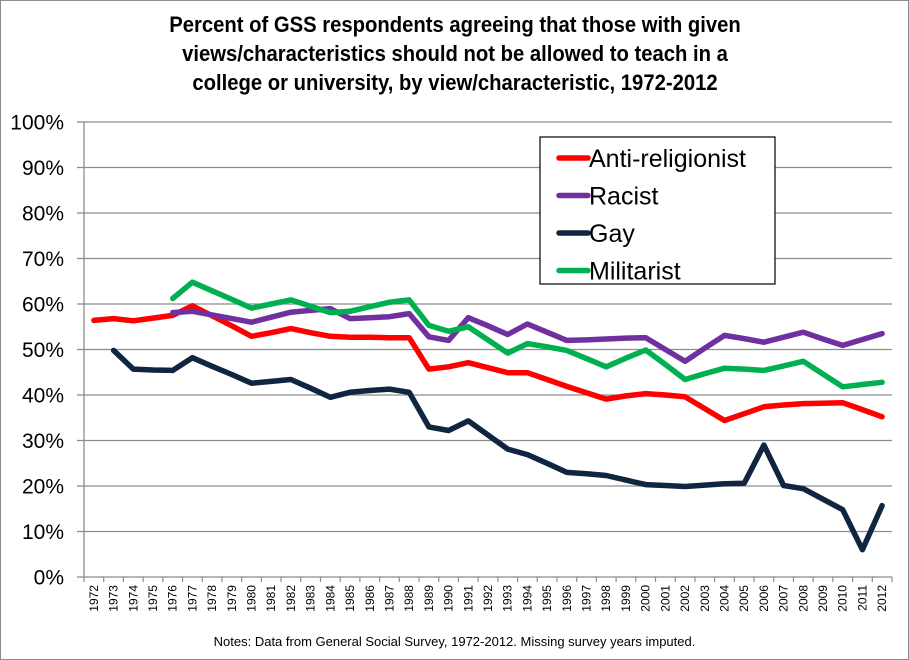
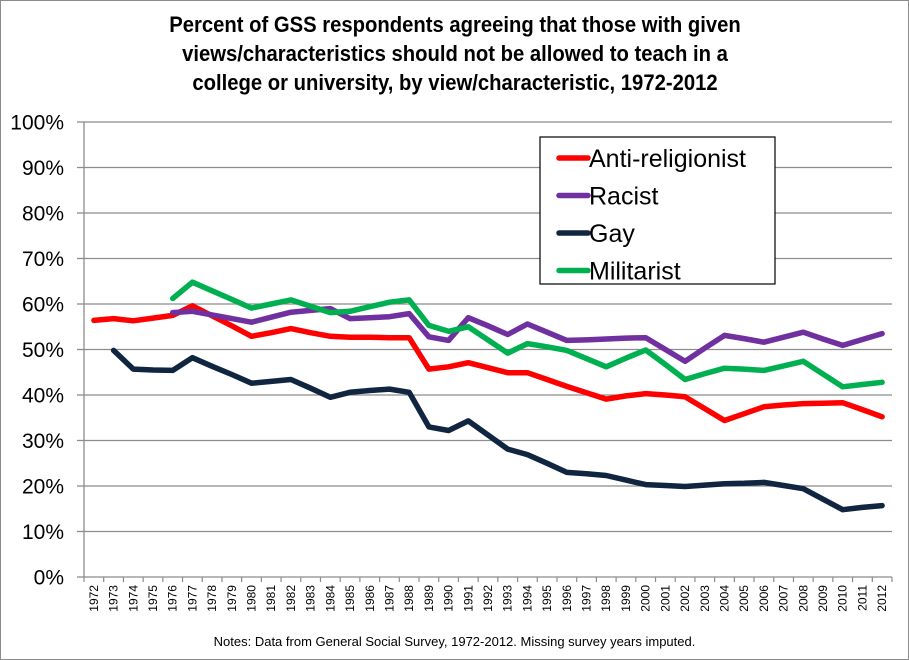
Gay/2006: 29% -> 21%
Gay/2011: 6% -> 15%
